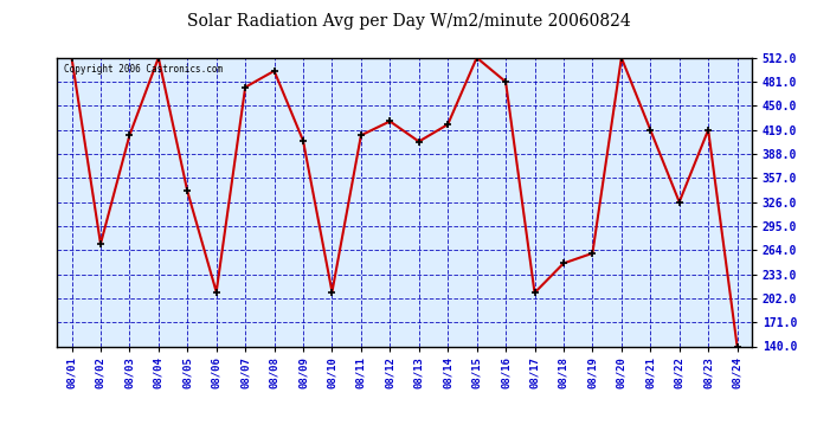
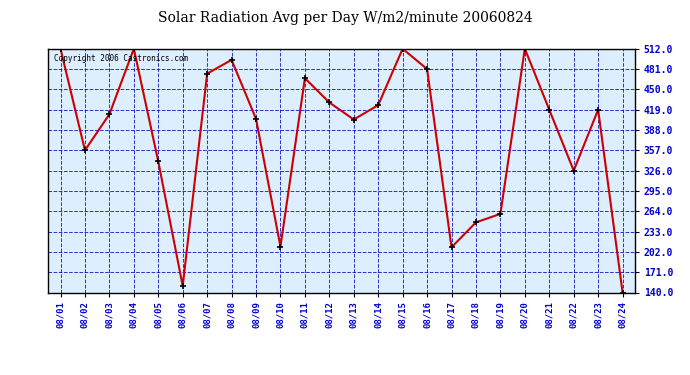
08/02: 272 -> 357
08/06: 210 -> 150
08/11: 412 -> 467
